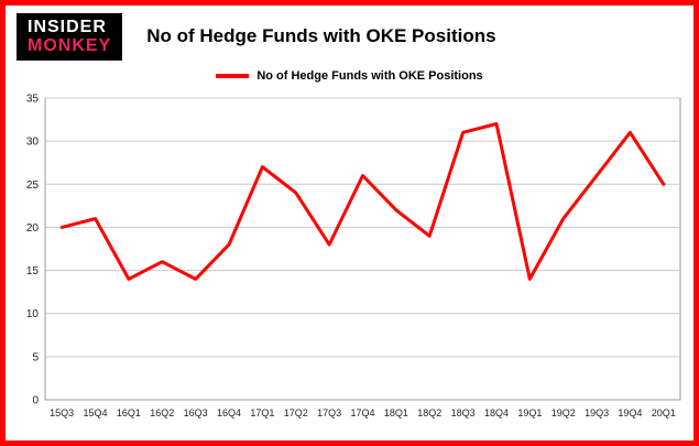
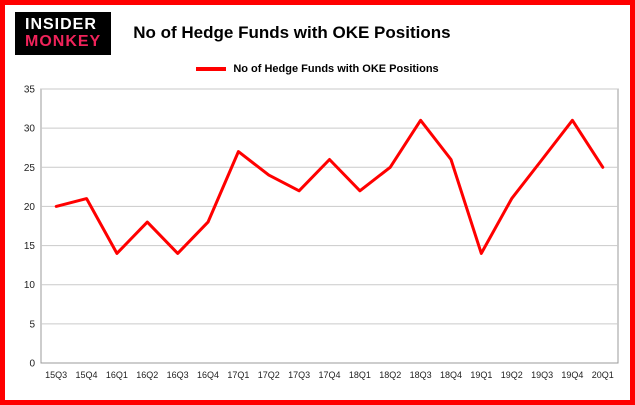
16Q2: 16 -> 18
17Q3: 18 -> 22
18Q2: 19 -> 25
18Q4: 32 -> 26
